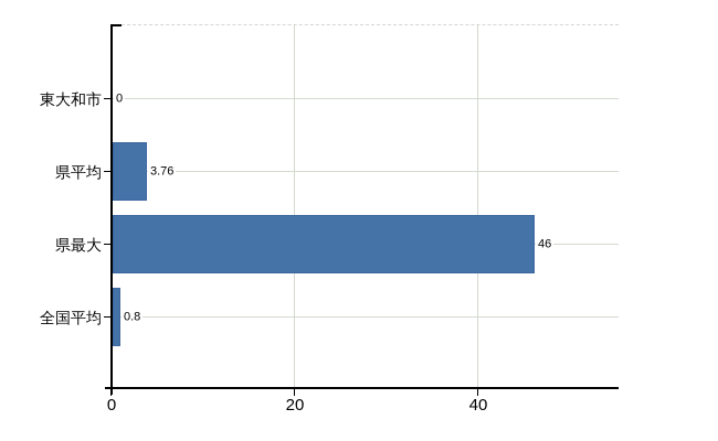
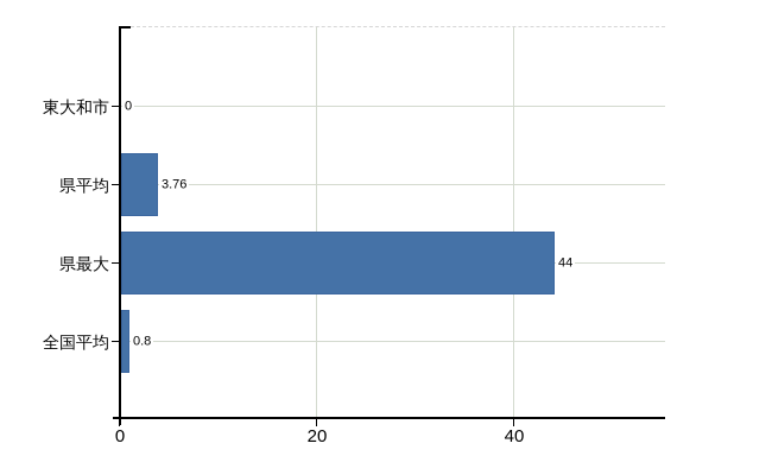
県最大: 46 -> 44
